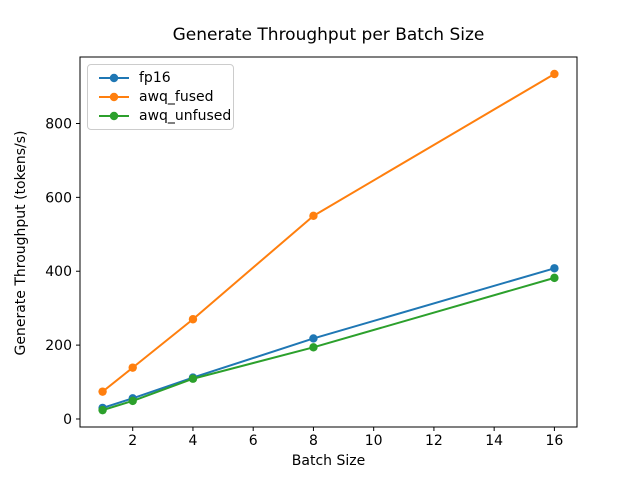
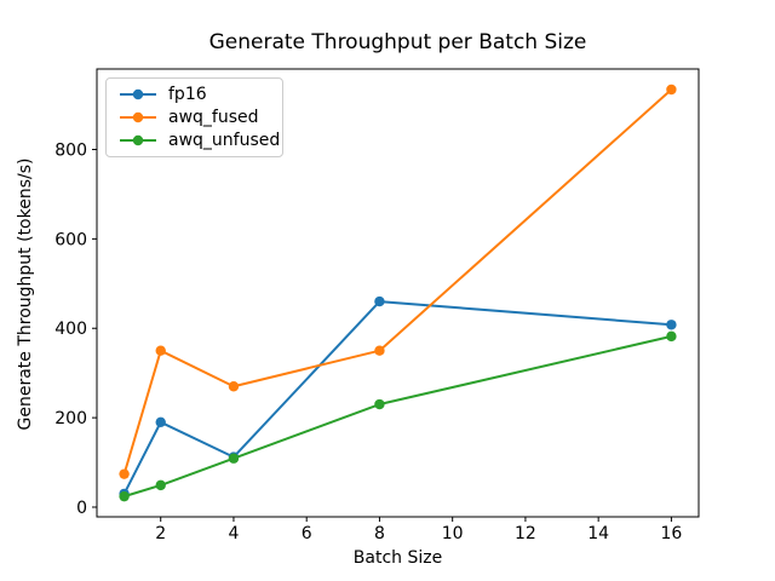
fp16/2: 60 -> 190
awq_fused/2: 140 -> 350
fp16/8: 220 -> 460
awq_fused/8: 550 -> 350
awq_unfused/8: 190 -> 230
